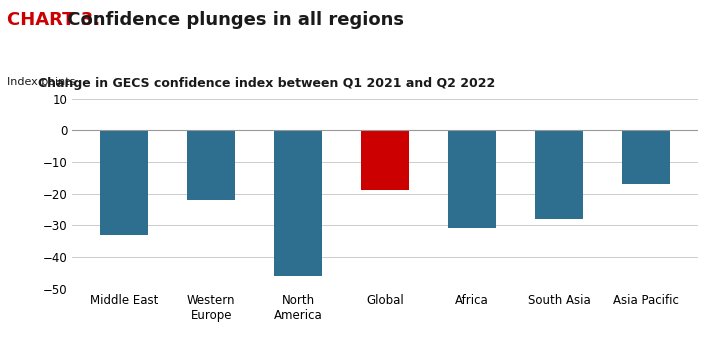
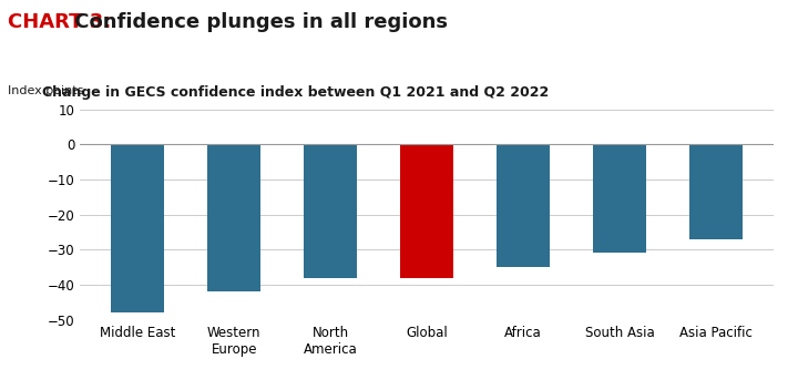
Middle East: -33 -> -48
Western Europe: -22 -> -42
North America: -46 -> -38
Global: -19 -> -38
Africa: -31 -> -35
South Asia: -28 -> -31
Asia Pacific: -17 -> -27
